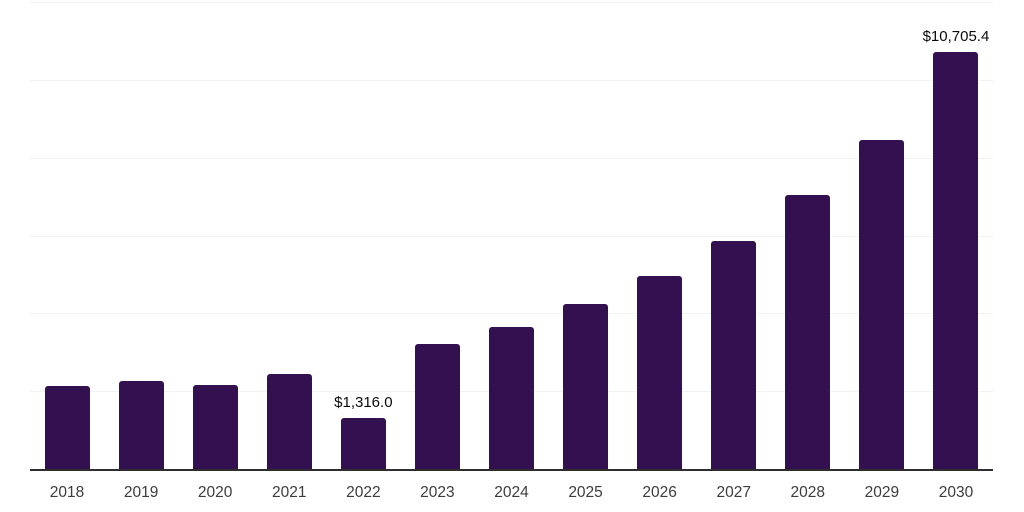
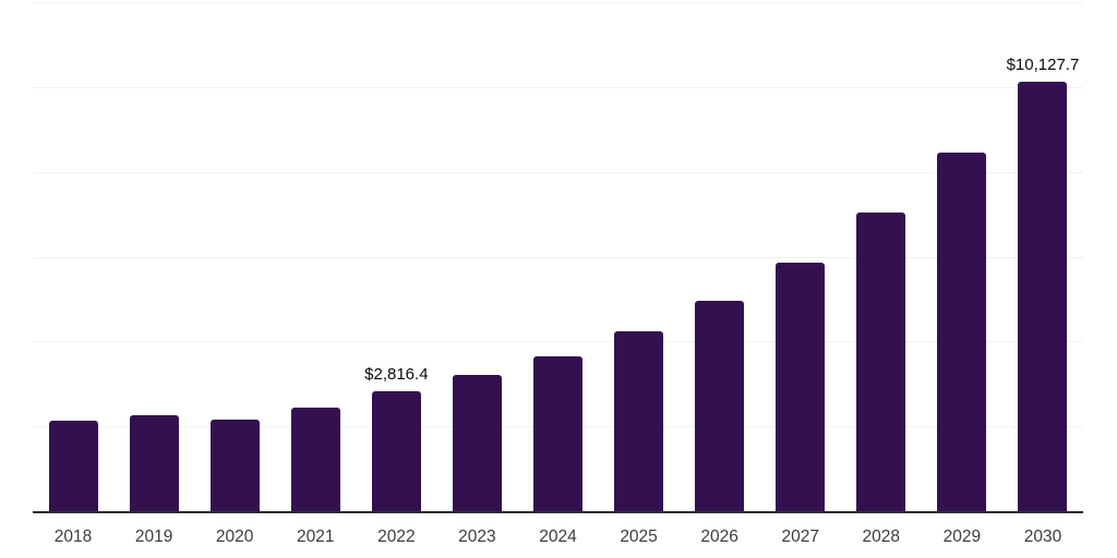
2022: $1,316.0 -> $2,816.4
2030: $10,705.4 -> $10,127.7
